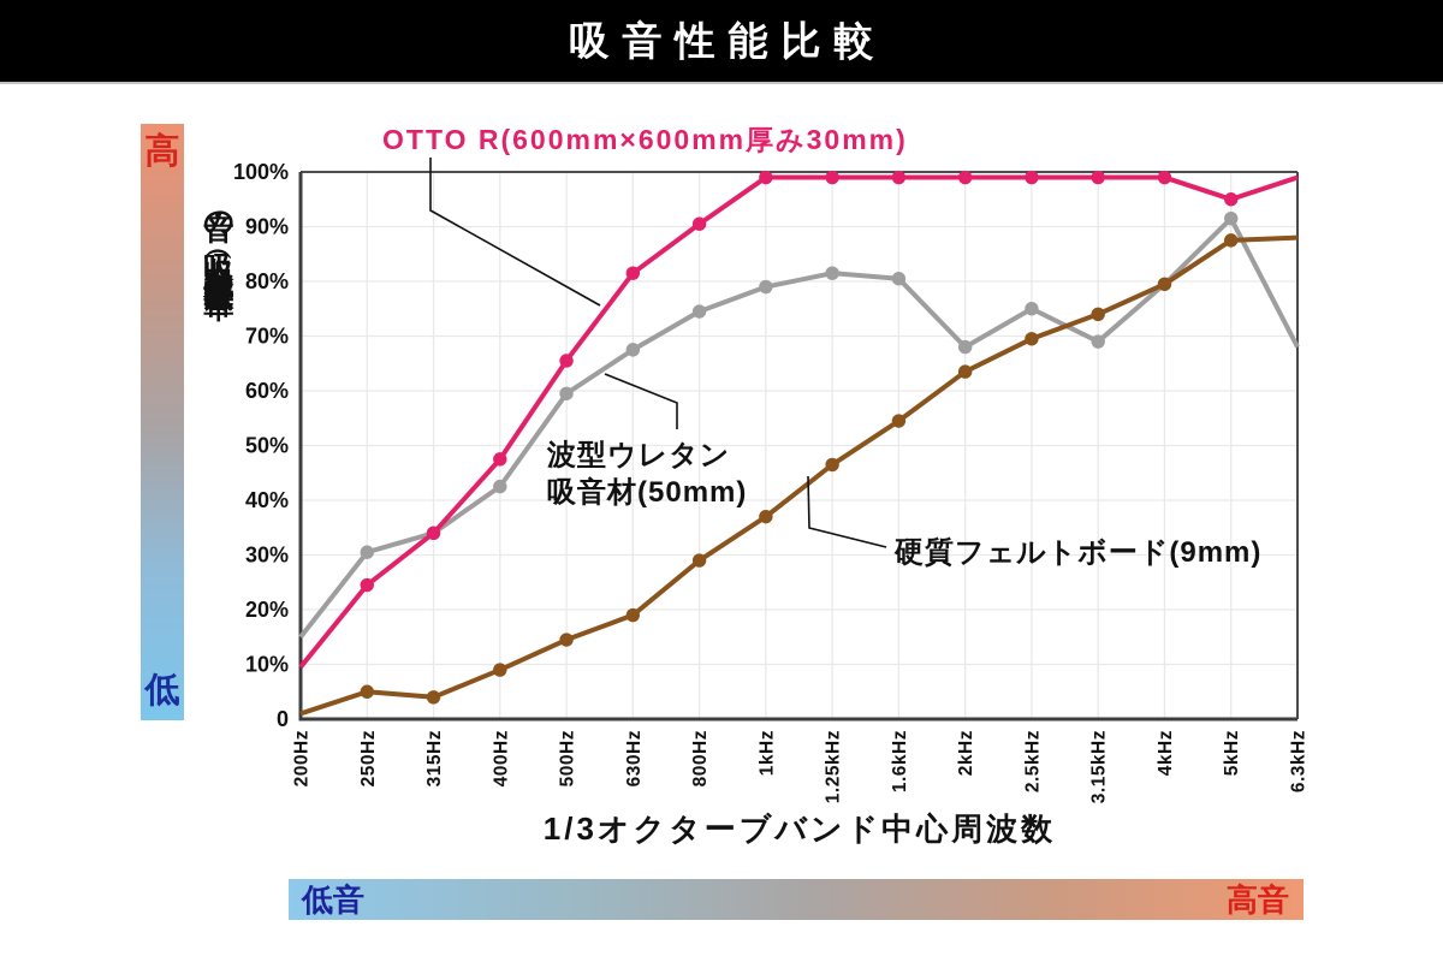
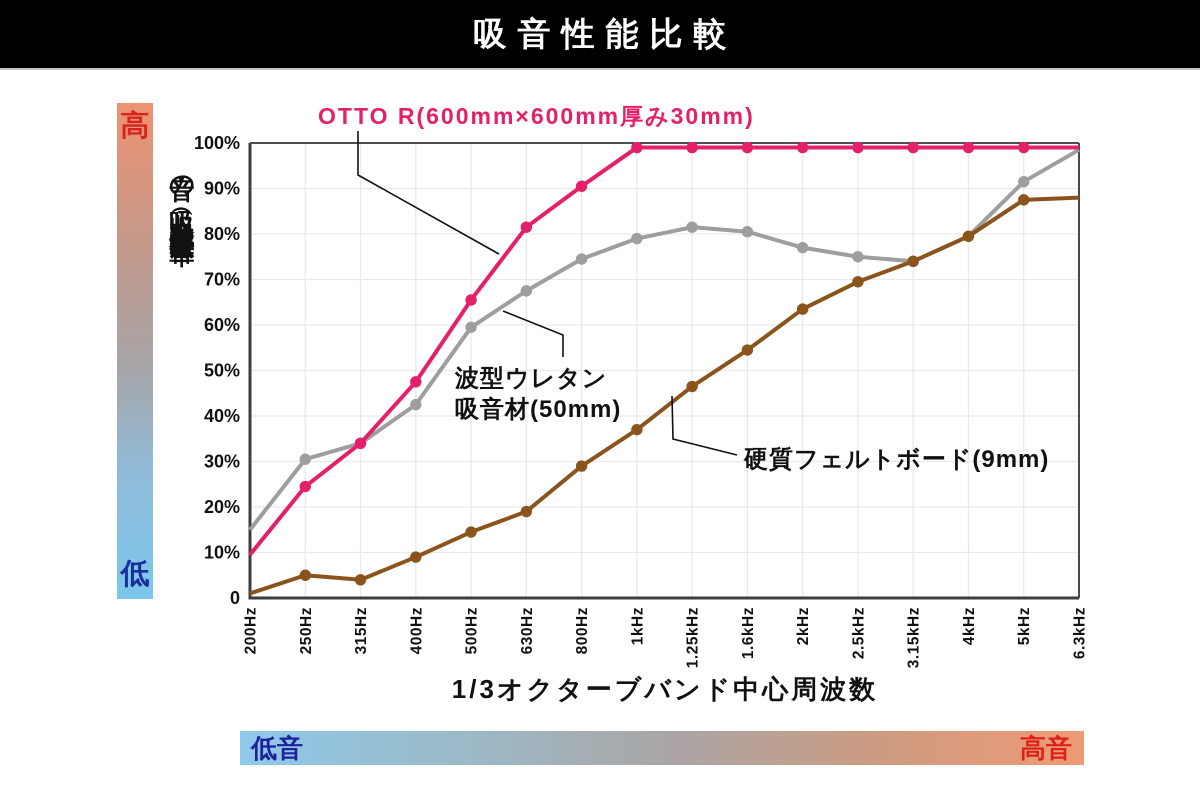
波型ウレタン吸音材(50mm)/2kHz: 68% -> 77%
波型ウレタン吸音材(50mm)/3.15kHz: 69% -> 74%
OTTO R(600mm×600mm厚み30mm)/5kHz: 95% -> 99%
波型ウレタン吸音材(50mm)/6.3kHz: 68% -> 98%
